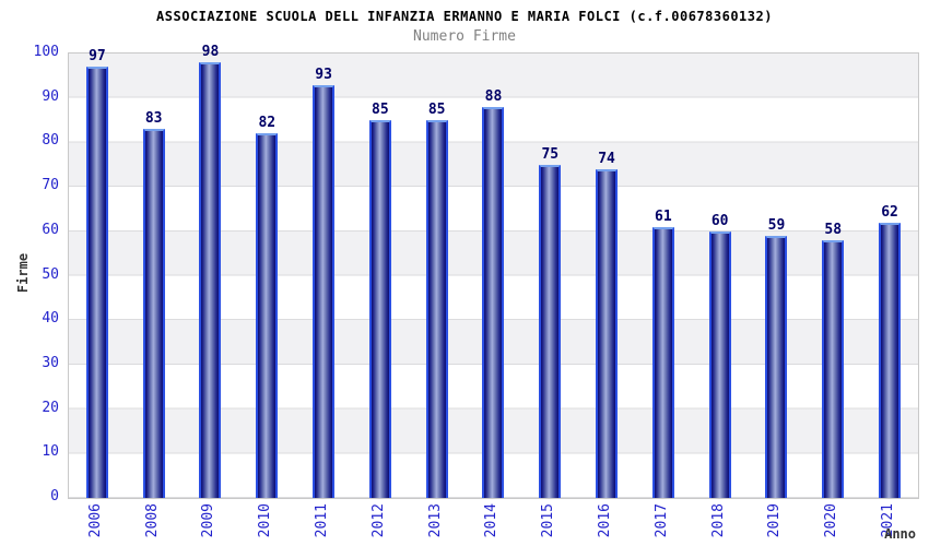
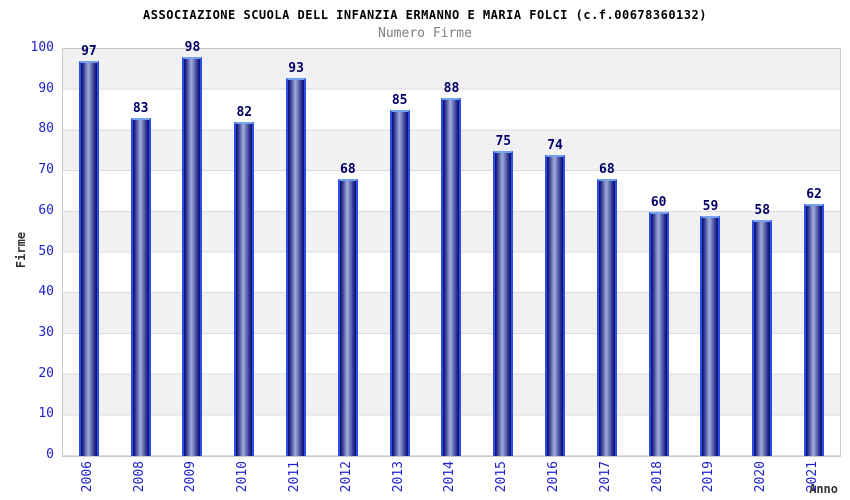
2012: 85 -> 68
2017: 61 -> 68
